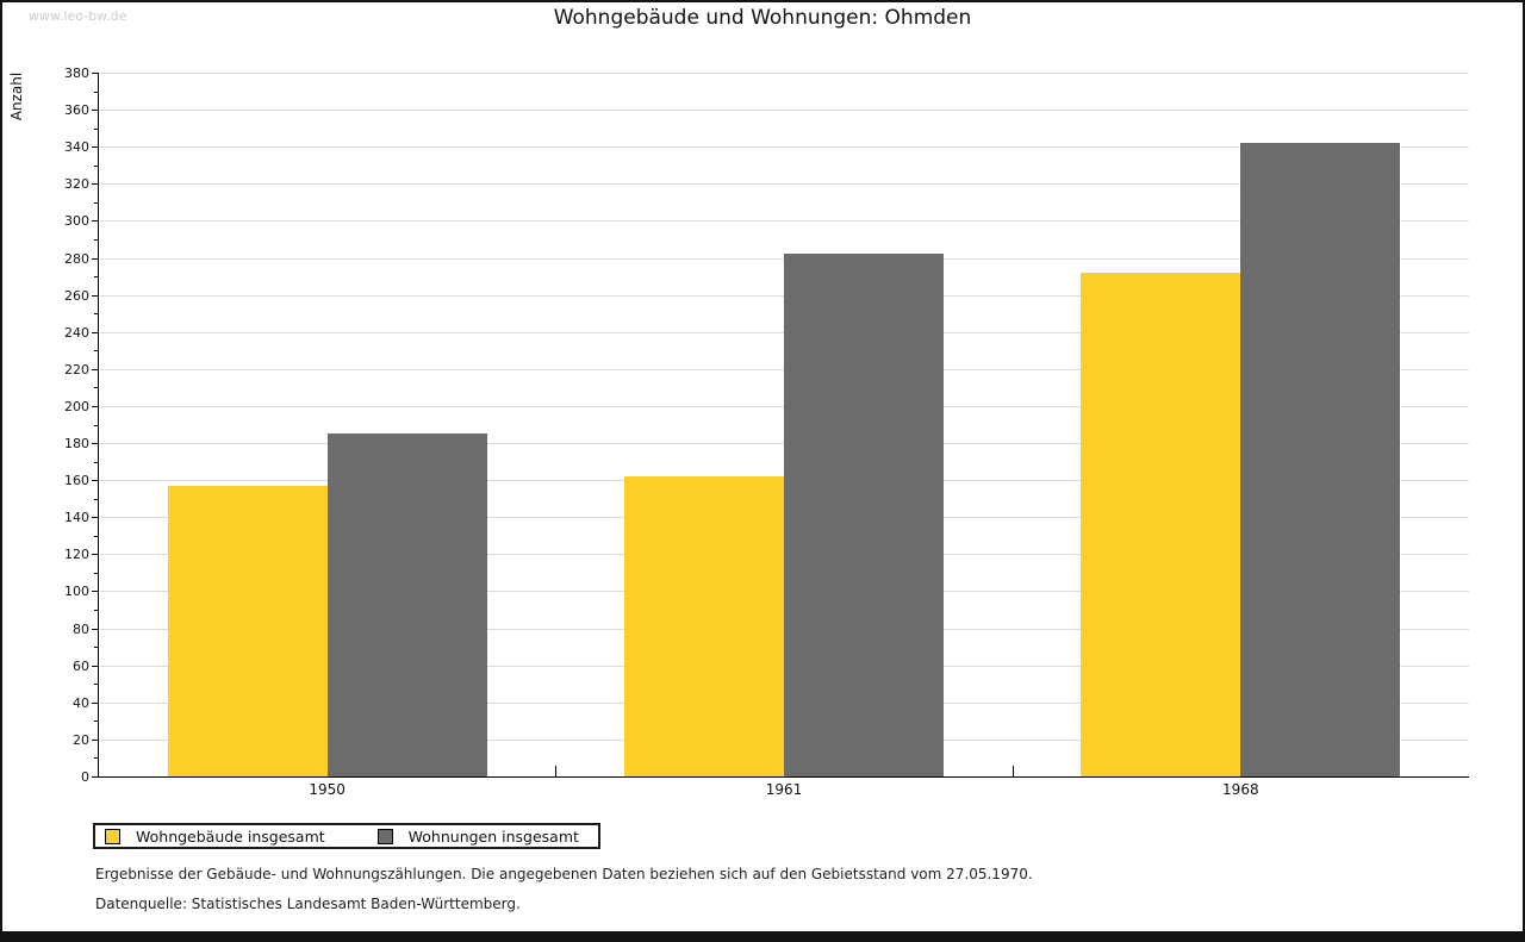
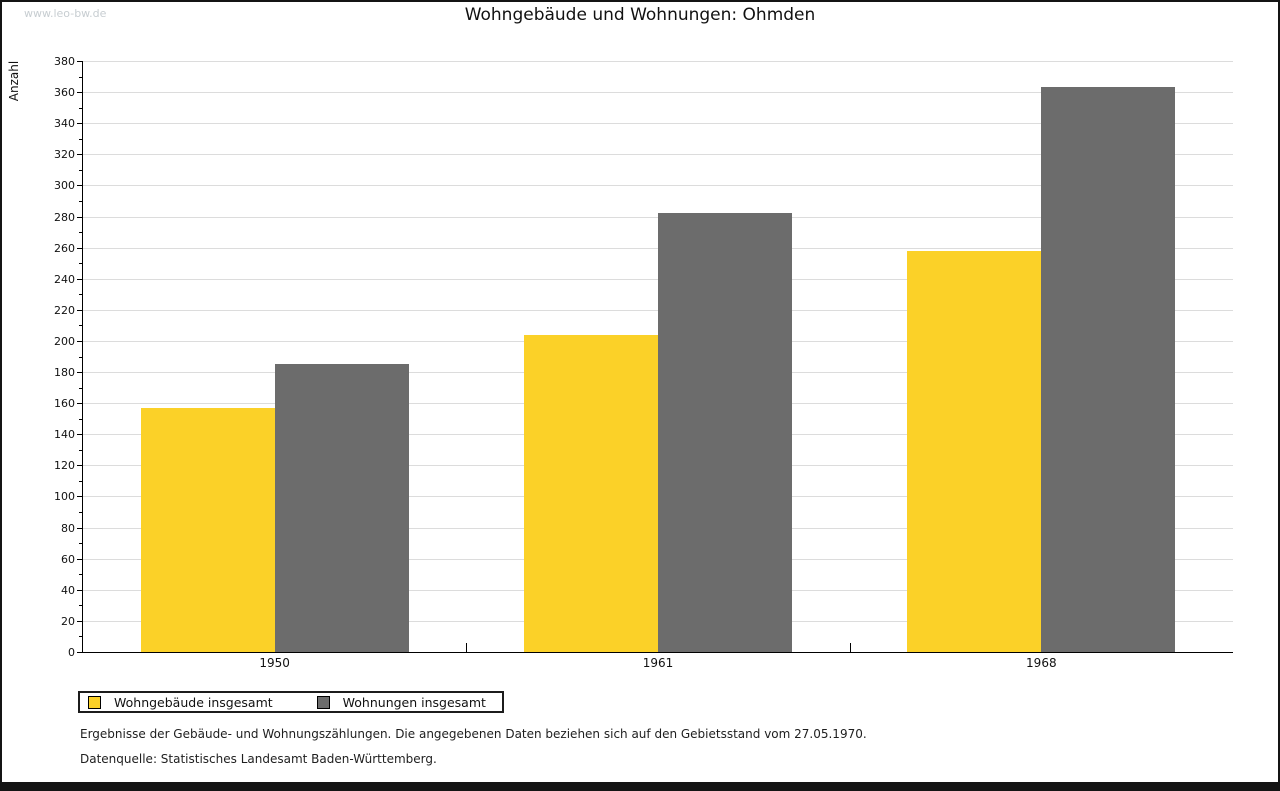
Wohngebäude insgesamt/1961: 162 -> 204
Wohngebäude insgesamt/1968: 272 -> 258
Wohnungen insgesamt/1968: 342 -> 363
